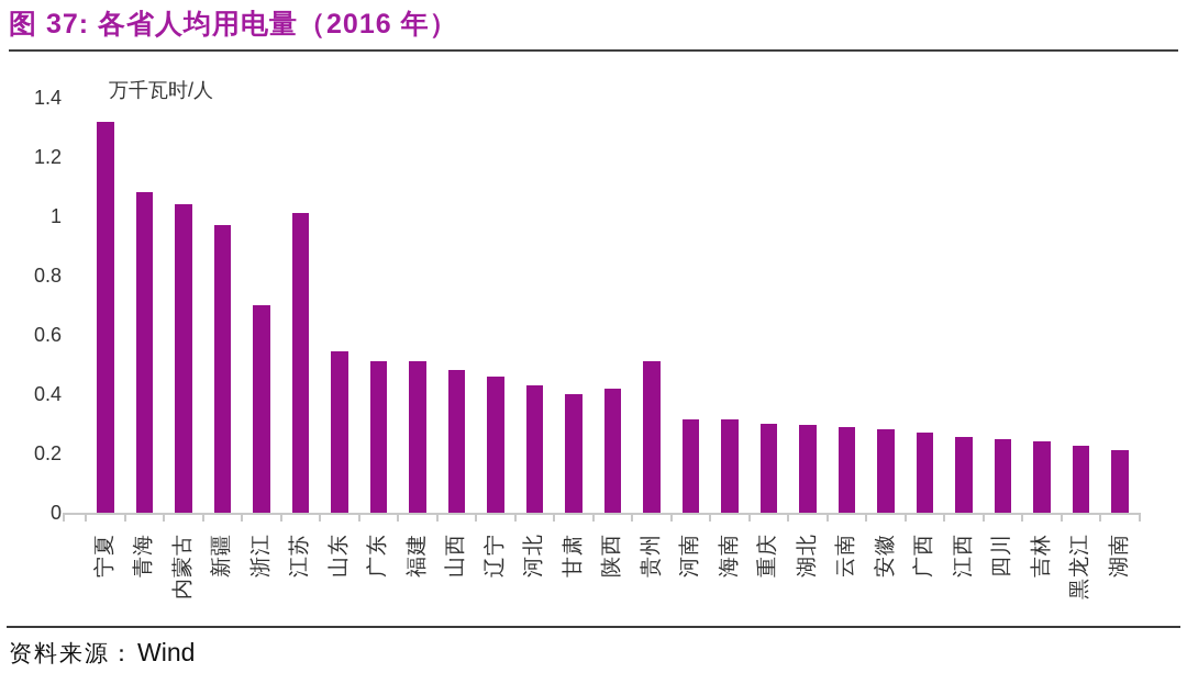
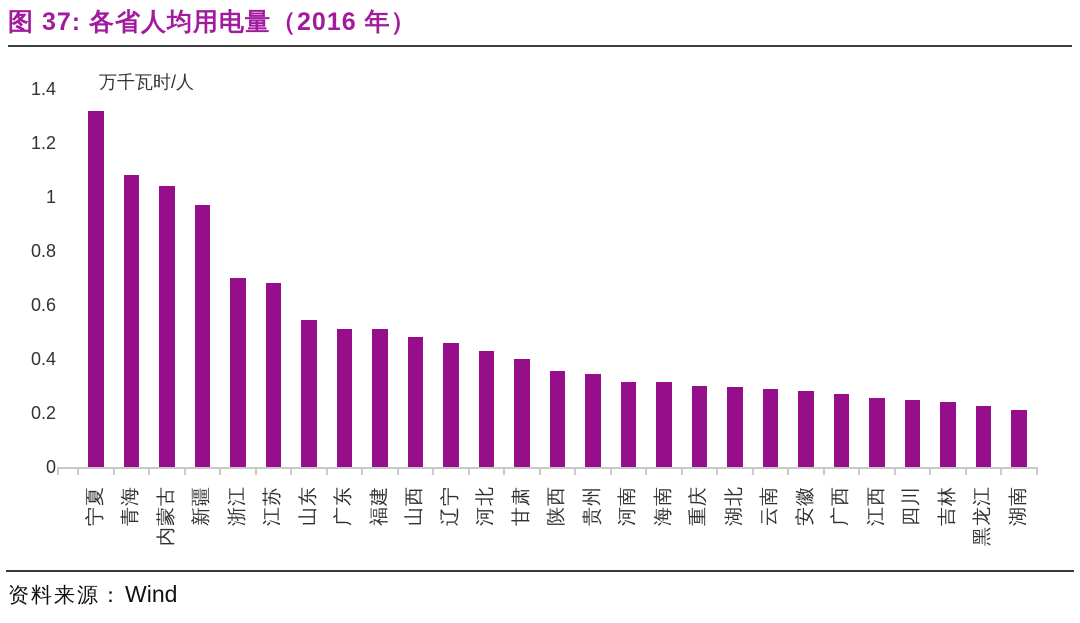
江苏: 1.01 -> 0.68
陕西: 0.42 -> 0.35
贵州: 0.51 -> 0.34
